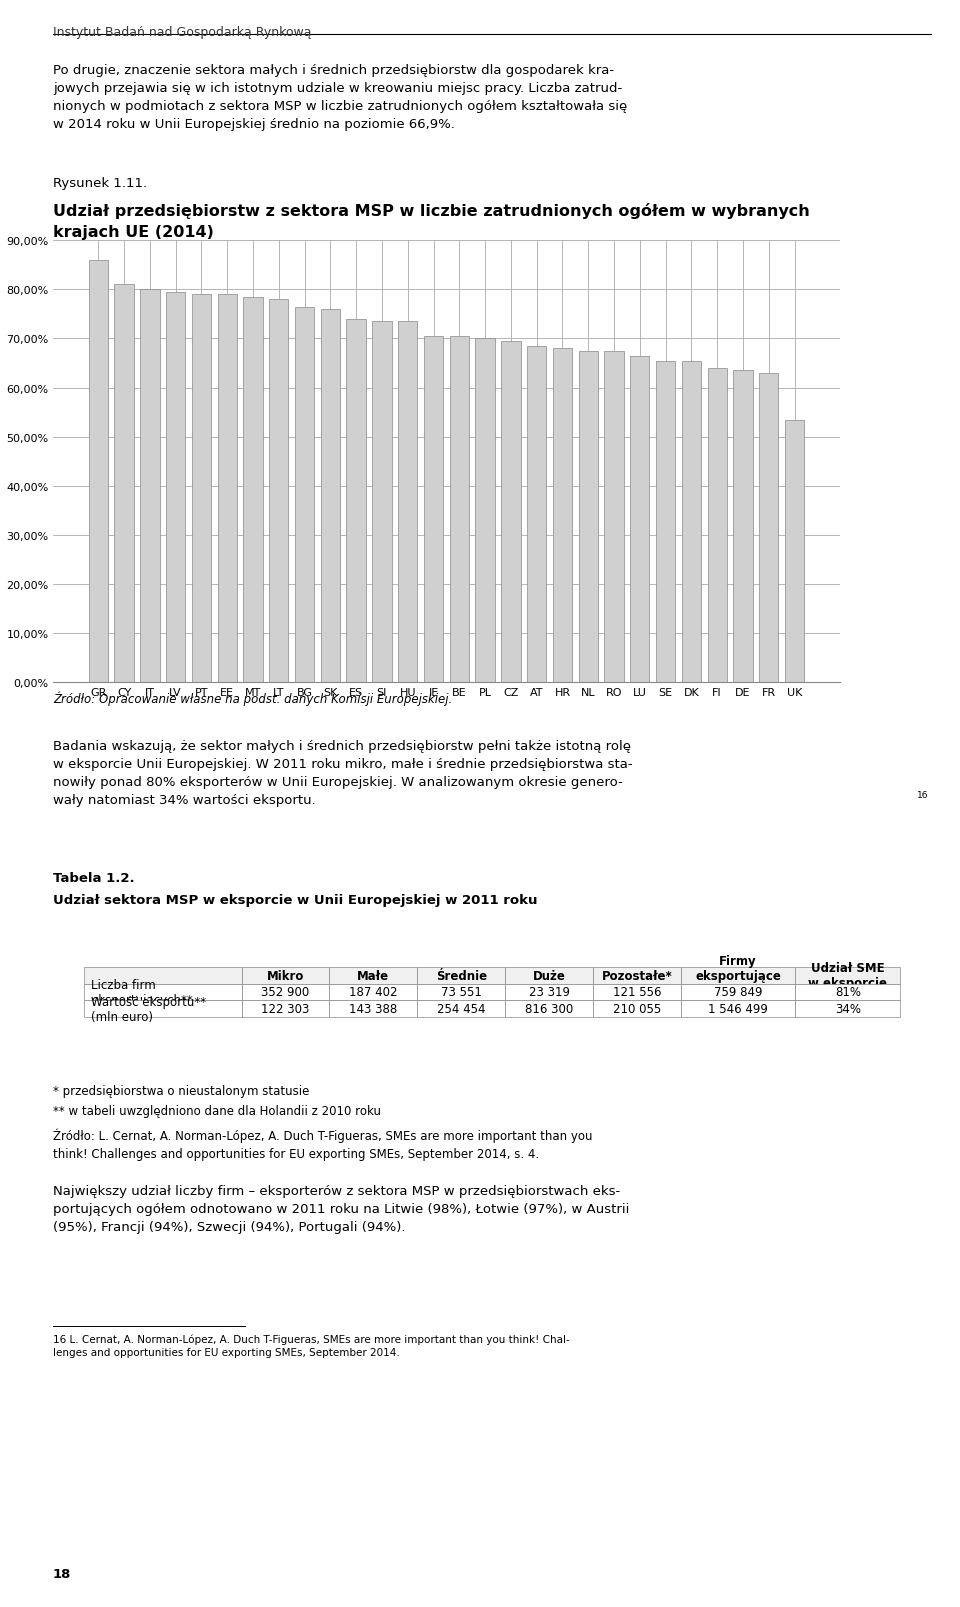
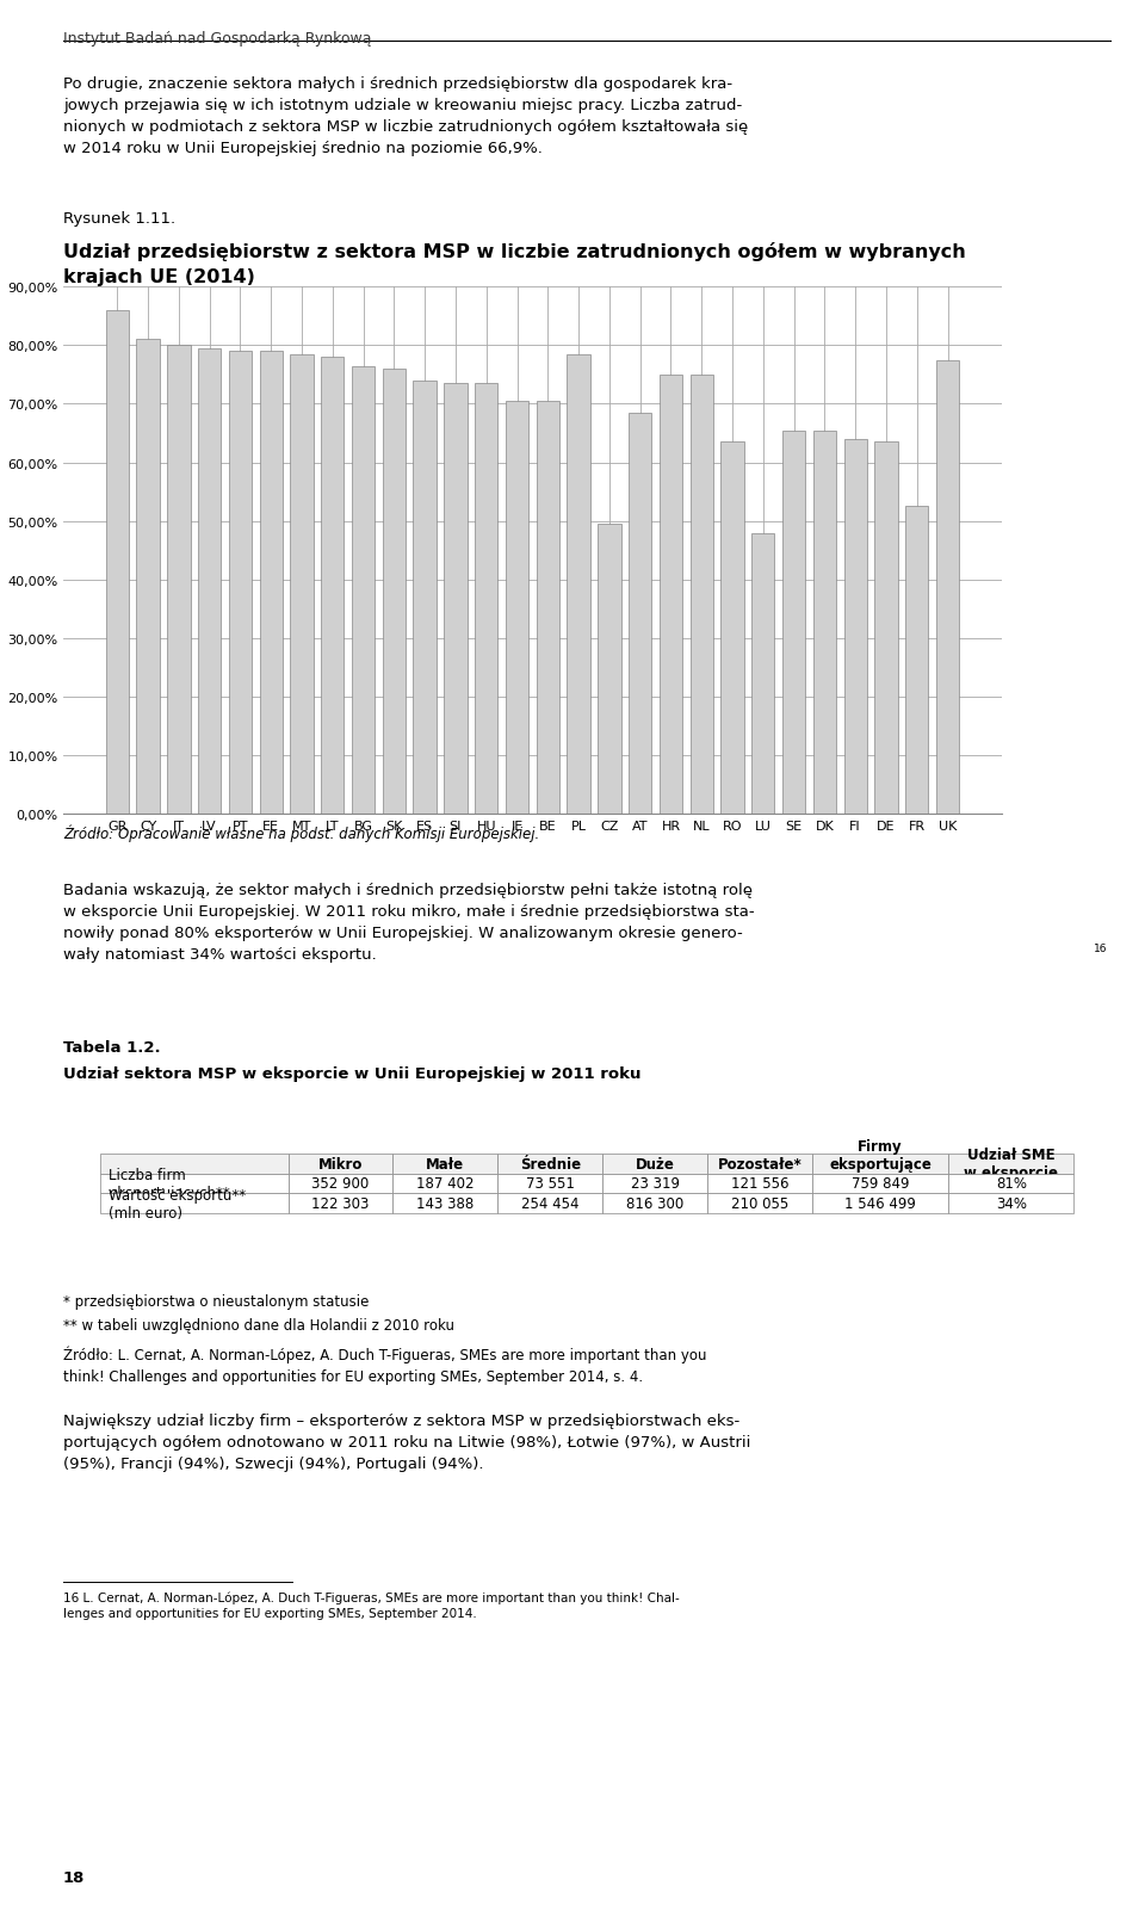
PL: 70,0% -> 78,5%
CZ: 69,5% -> 49,5%
HR: 68,0% -> 75,0%
NL: 67,5% -> 75,0%
RO: 67,5% -> 63,5%
LU: 66,5% -> 48,0%
FR: 63,0% -> 52,5%
UK: 53,5% -> 77,5%
